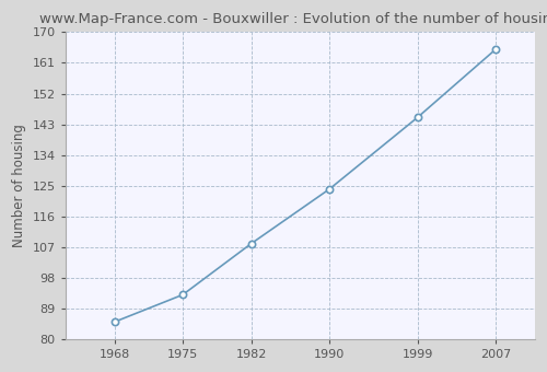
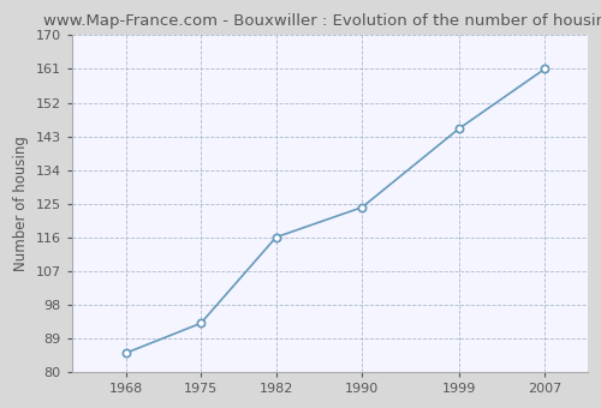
1982: 108 -> 116
2007: 165 -> 161
